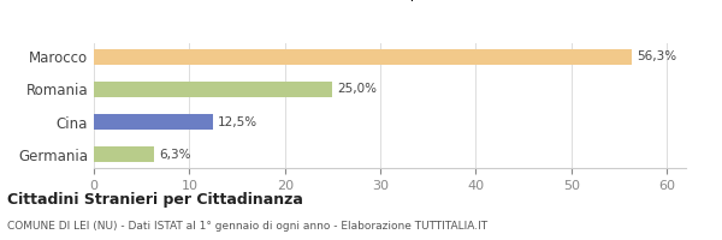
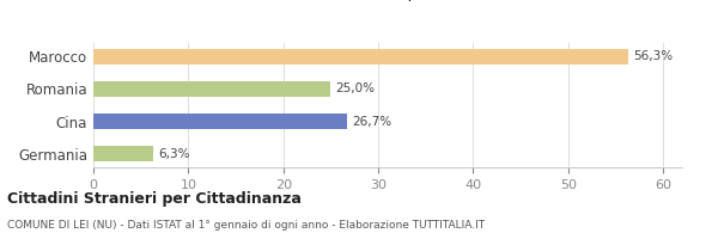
Cina: 12,5% -> 26,7%
